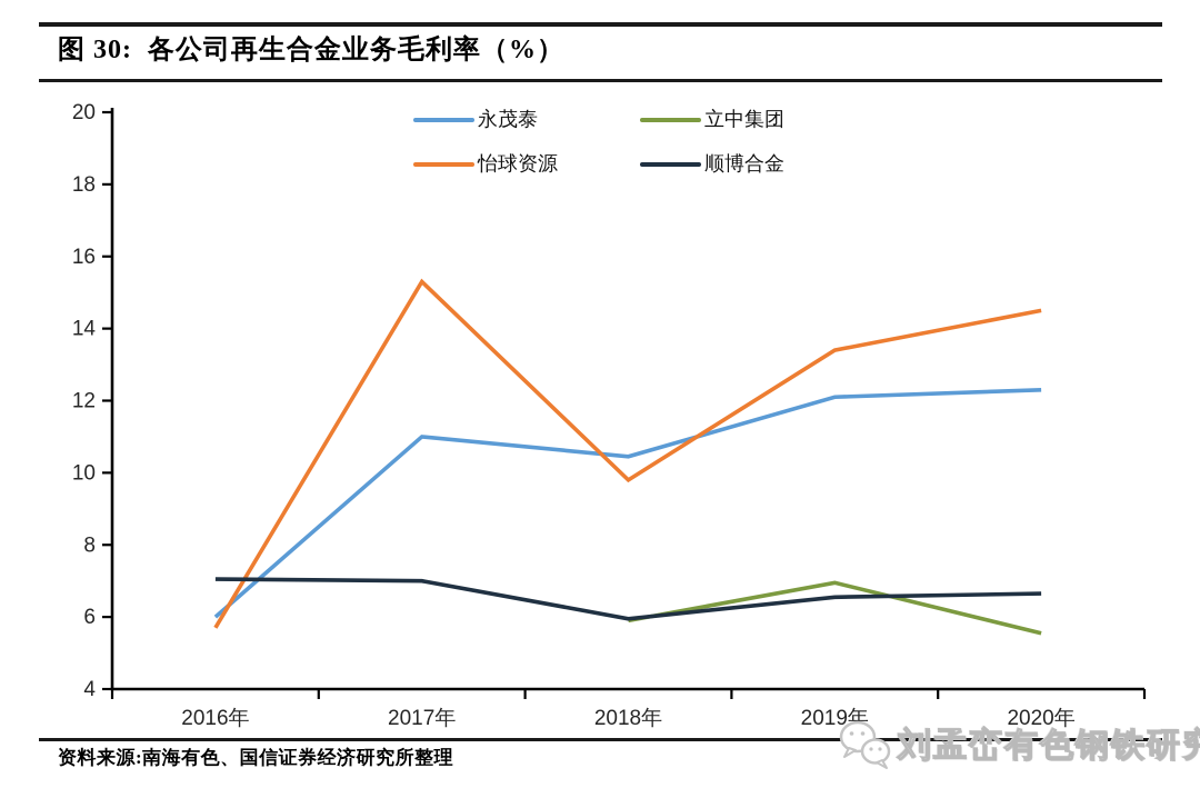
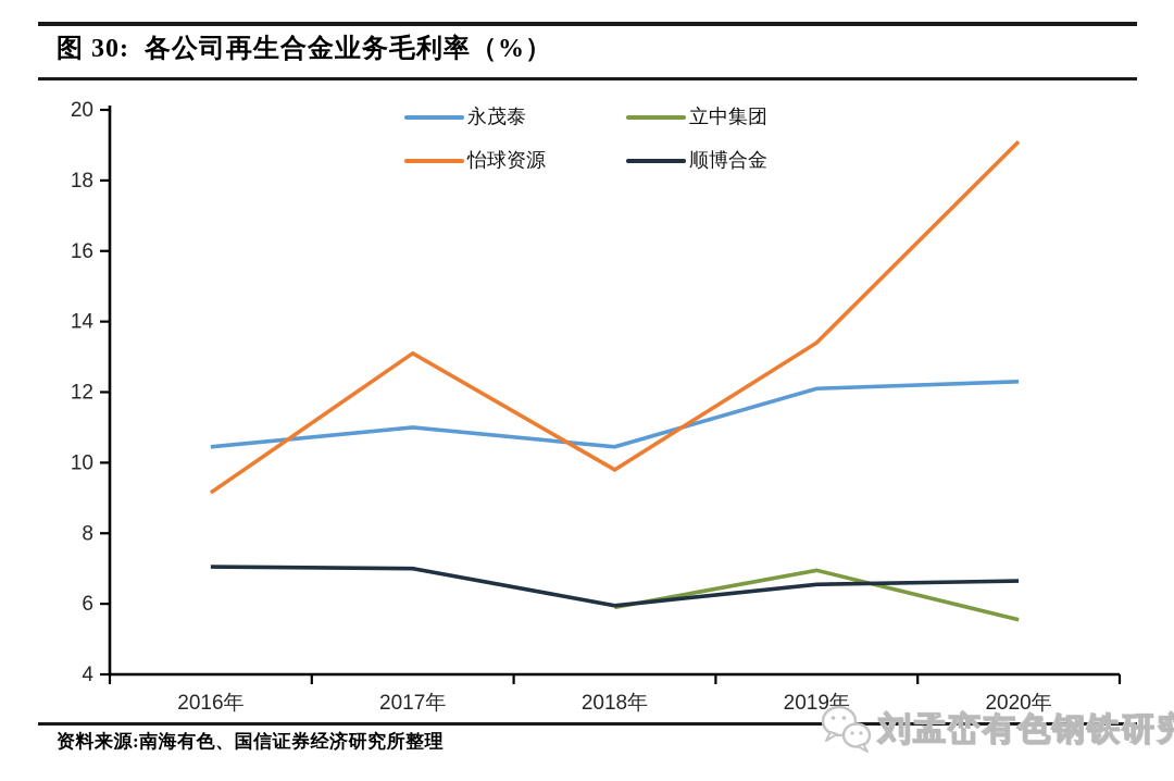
永茂泰/2016年: 6.0 -> 10.4
怡球资源/2016年: 5.7 -> 9.2
怡球资源/2017年: 15.3 -> 13.1
怡球资源/2020年: 14.5 -> 19.1
